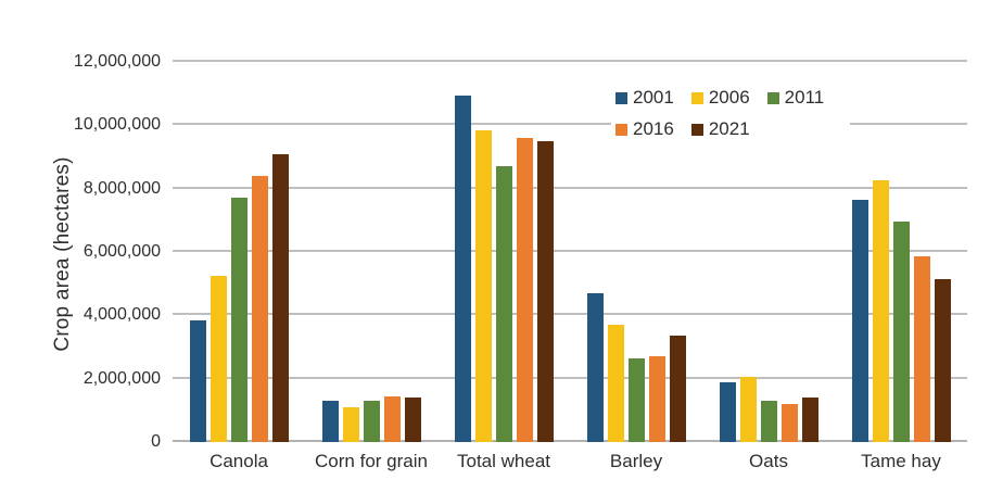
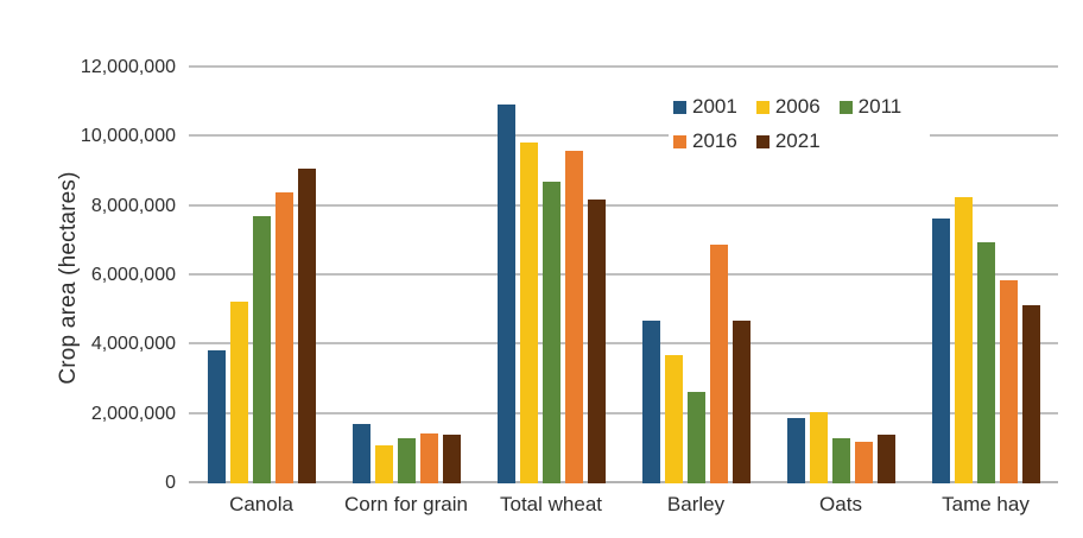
2001/Corn for grain: 1300000 -> 1700000
2021/Total wheat: 9500000 -> 8200000
2016/Barley: 2700000 -> 6900000
2021/Barley: 3400000 -> 4700000
